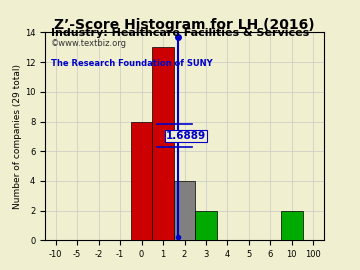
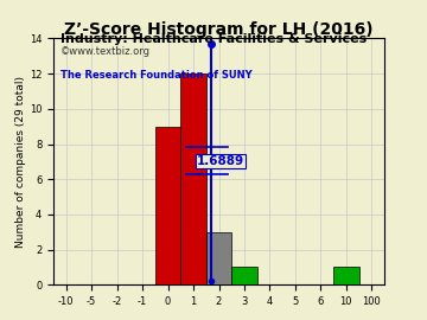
0: 8 -> 9
1: 13 -> 12
2: 4 -> 3
3: 2 -> 1
10: 2 -> 1
